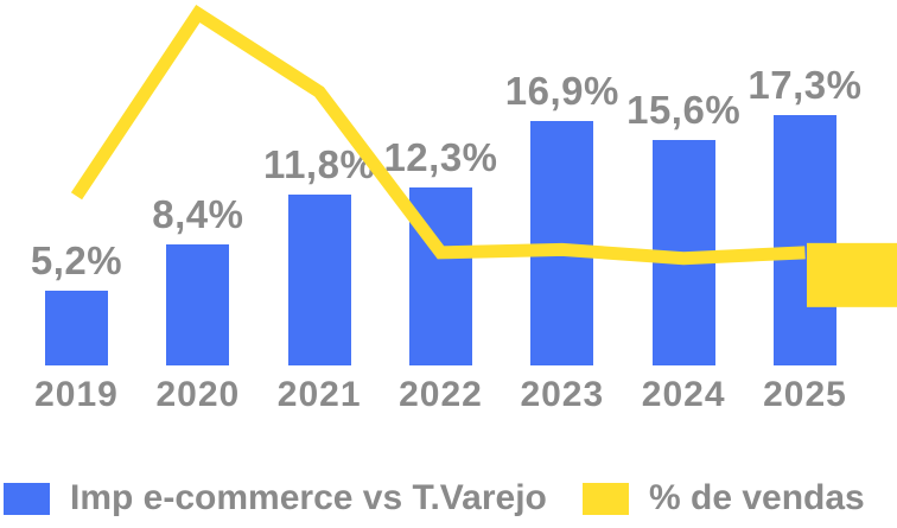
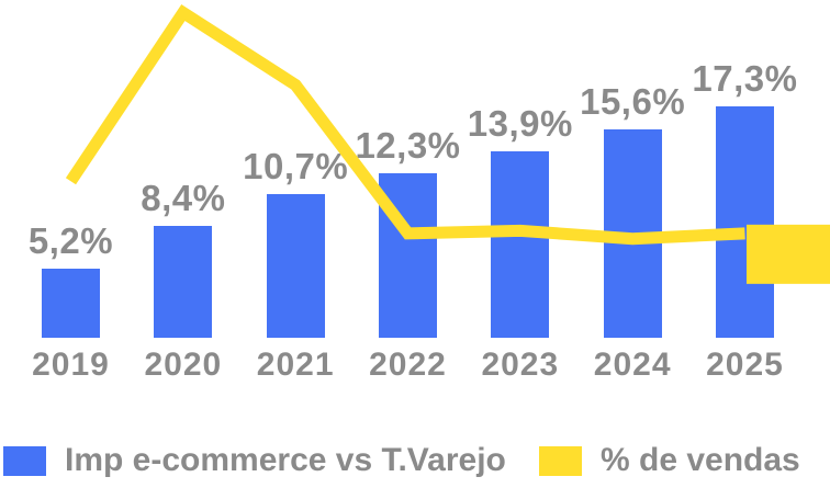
Imp e-commerce vs T.Varejo/2021: 11,8% -> 10,7%
Imp e-commerce vs T.Varejo/2023: 16,9% -> 13,9%
